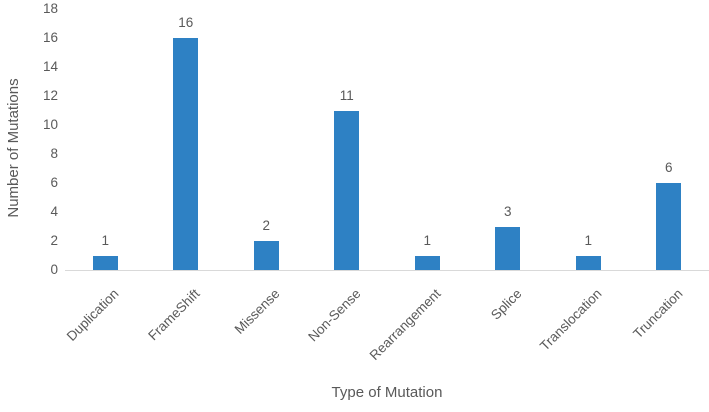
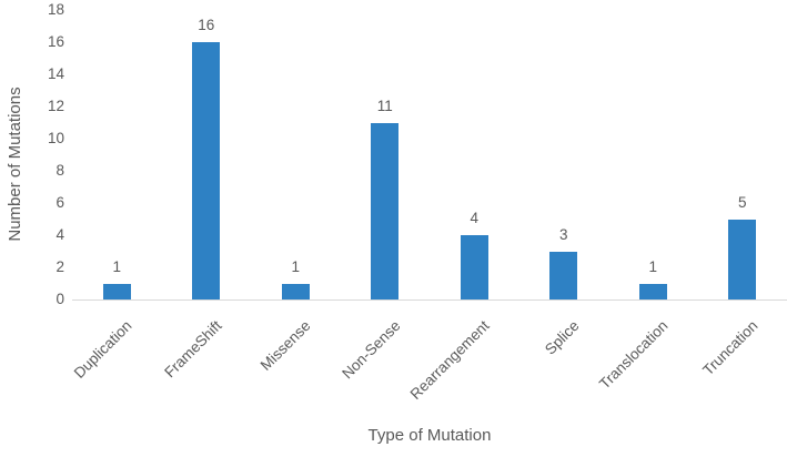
Missense: 2 -> 1
Rearrangement: 1 -> 4
Truncation: 6 -> 5
